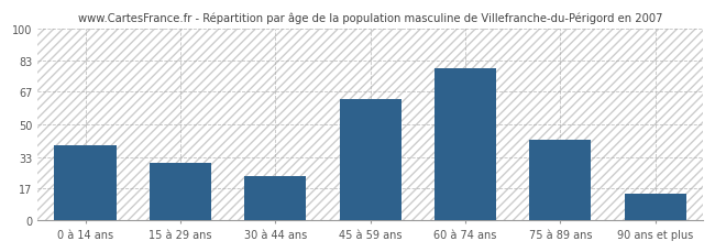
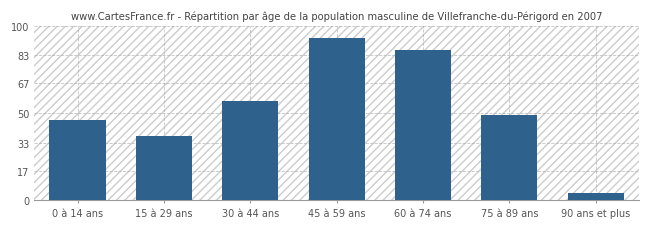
0 à 14 ans: 39 -> 46
15 à 29 ans: 30 -> 37
30 à 44 ans: 23 -> 57
45 à 59 ans: 63 -> 93
60 à 74 ans: 79 -> 86
75 à 89 ans: 42 -> 49
90 ans et plus: 14 -> 4
